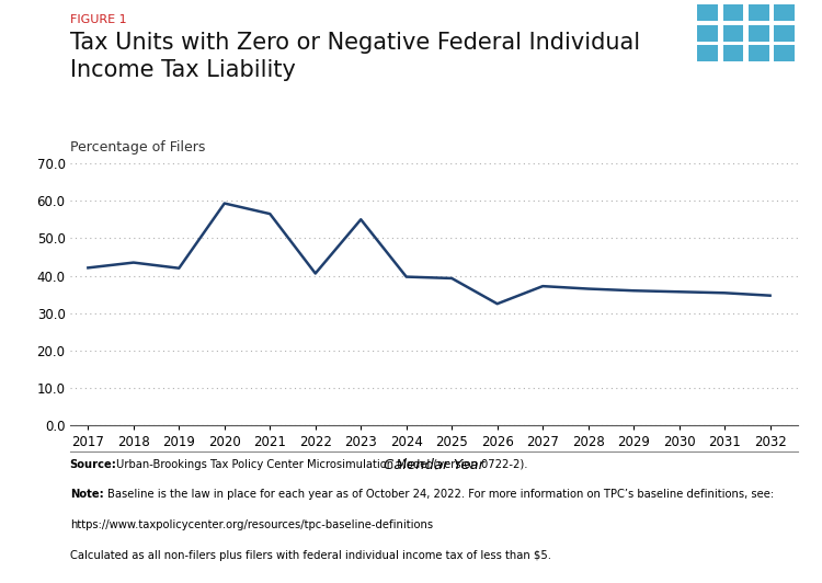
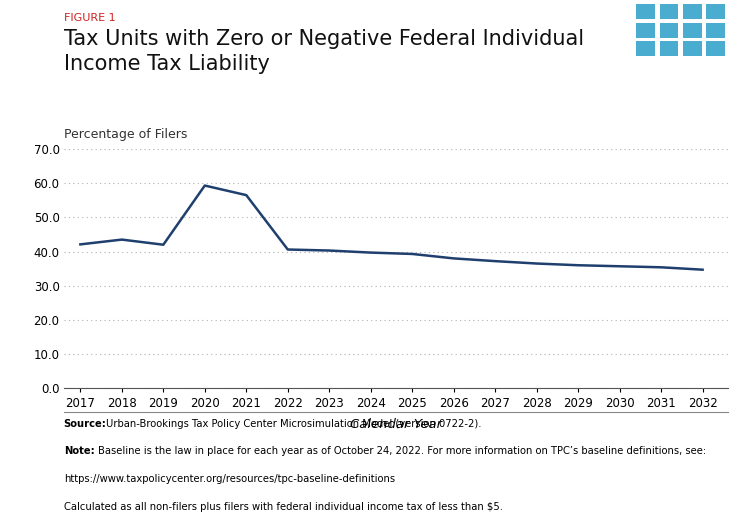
2023: 55.0 -> 40.3
2026: 32.5 -> 38.0
